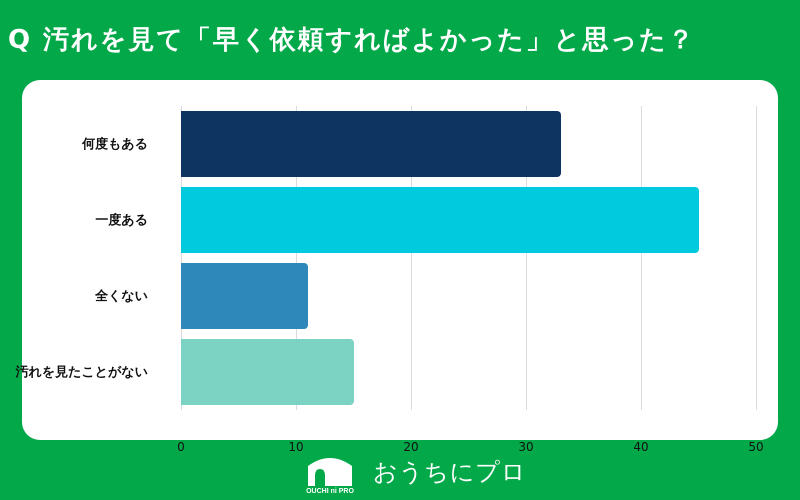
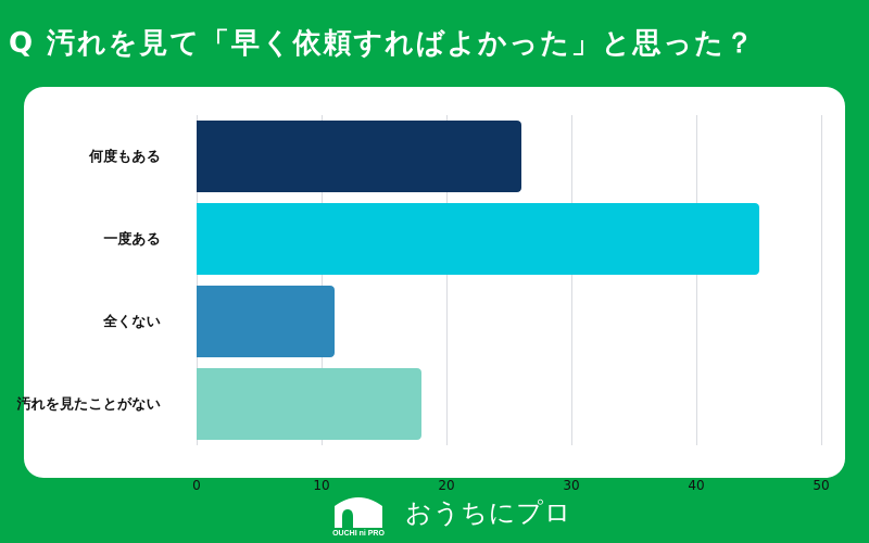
何度もある: 33 -> 26
汚れを見たことがない: 15 -> 18
